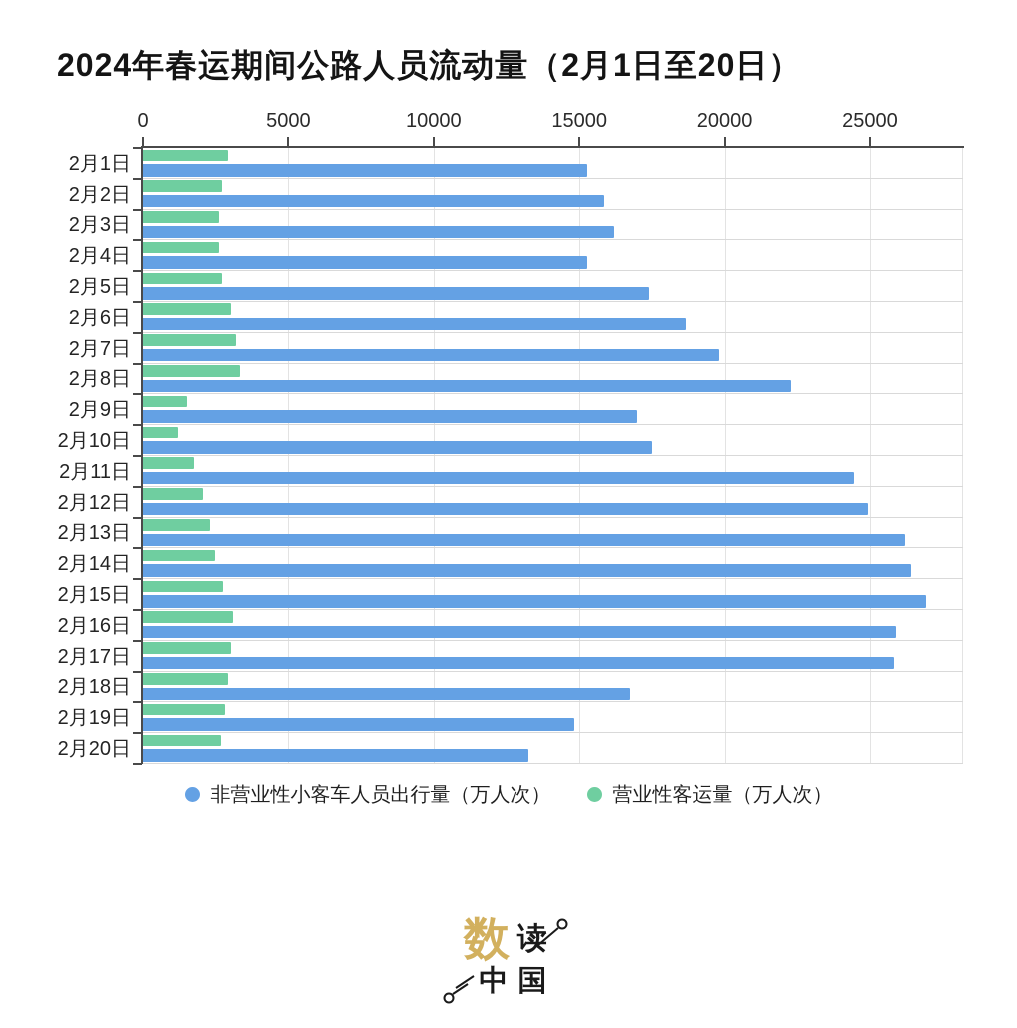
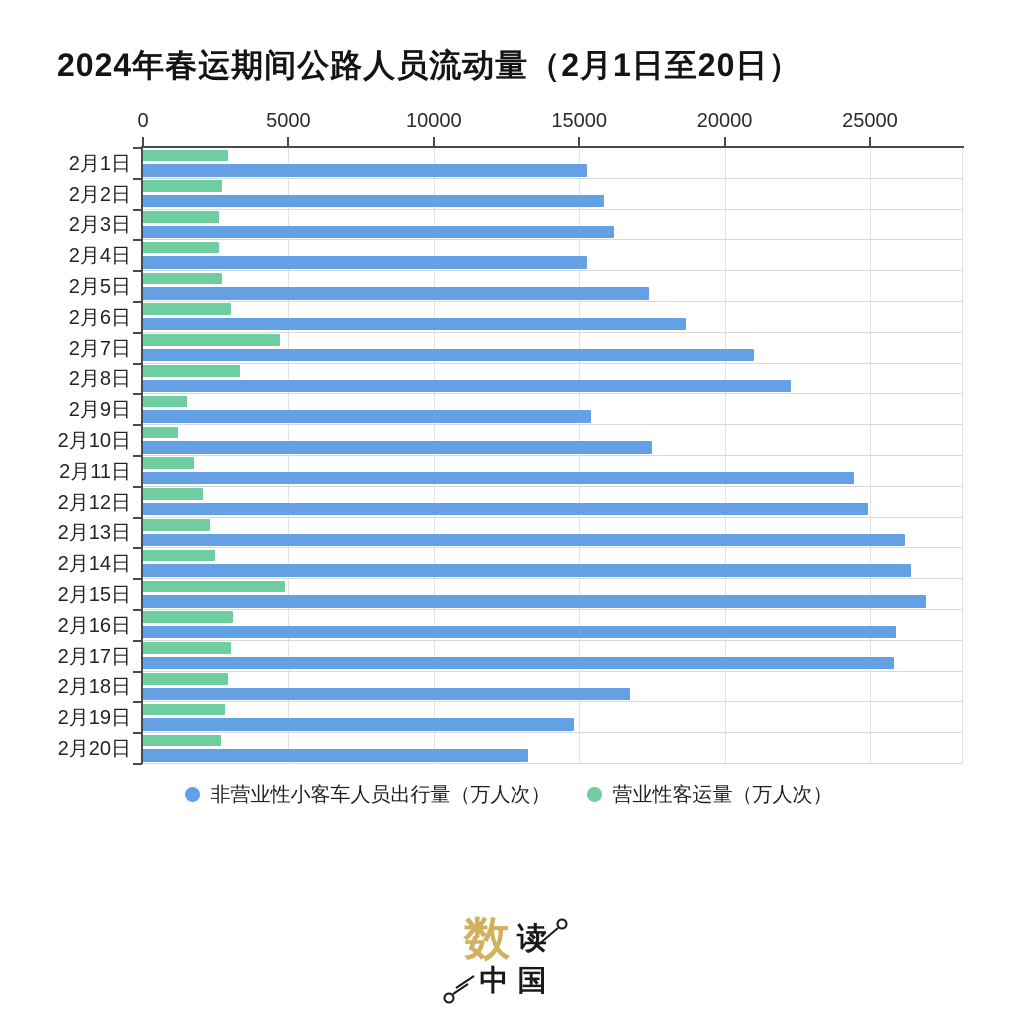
非营业性小客车人员出行量（万人次）/2月7日: 19800 -> 21000
营业性客运量（万人次）/2月7日: 3200 -> 4700
非营业性小客车人员出行量（万人次）/2月9日: 17000 -> 15400
营业性客运量（万人次）/2月15日: 2800 -> 4900
